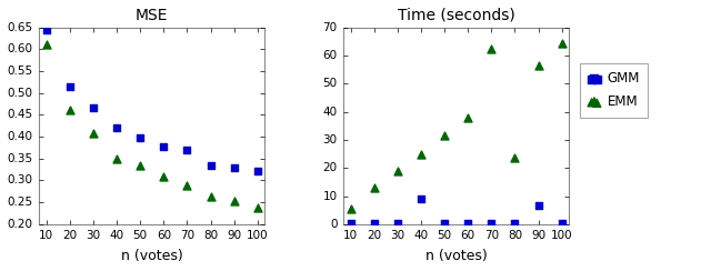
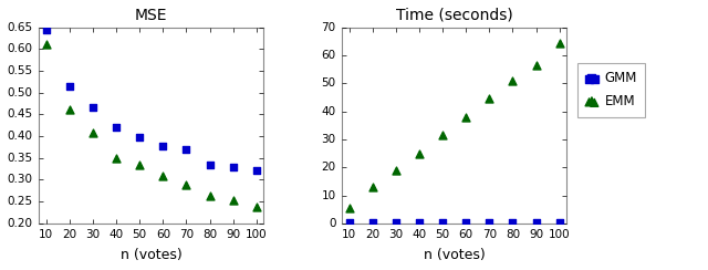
Time (seconds)/GMM/40: 9.0 -> 0.4
Time (seconds)/EMM/70: 62.5 -> 44.5
Time (seconds)/EMM/80: 23.5 -> 51.0
Time (seconds)/GMM/90: 6.5 -> 0.4
